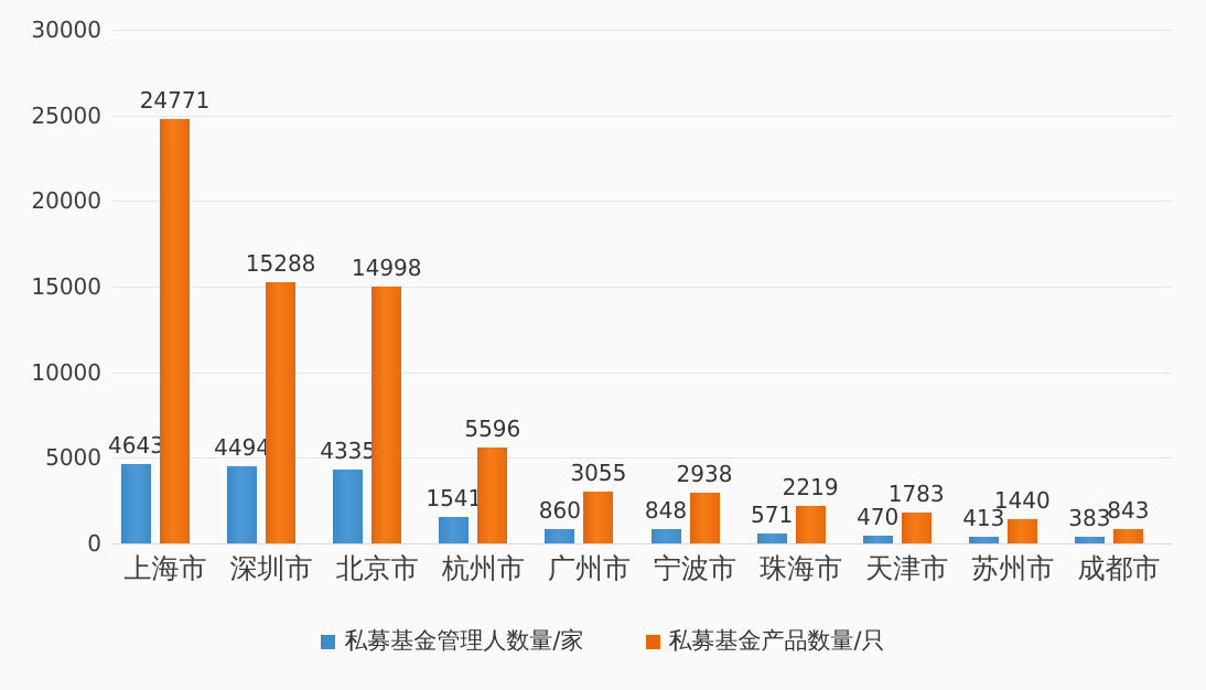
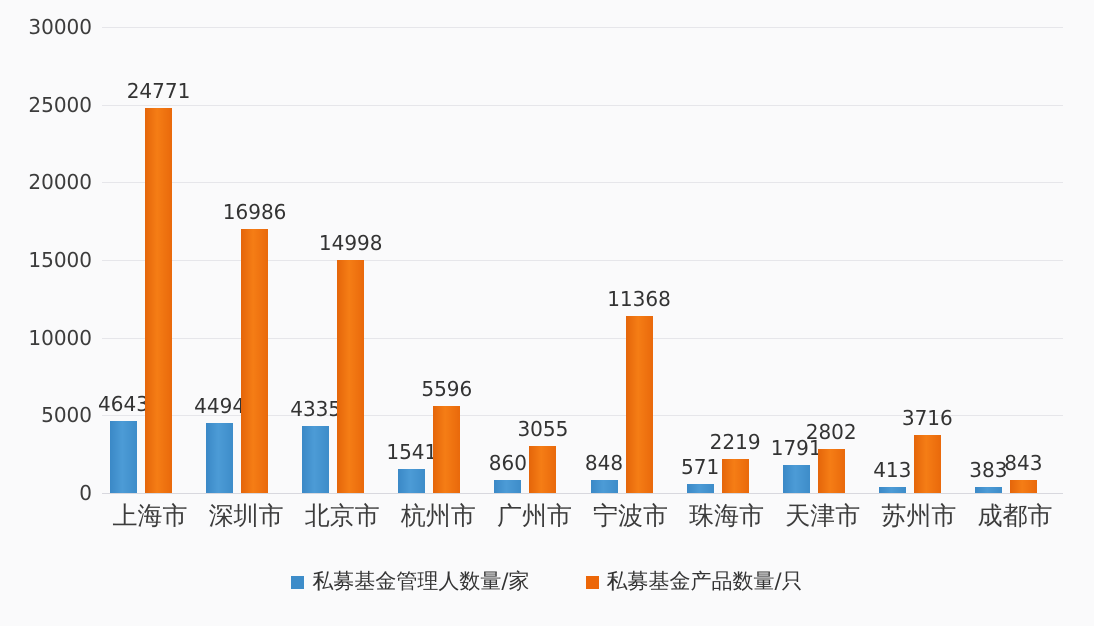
私募基金产品数量/只/深圳市: 15288 -> 16986
私募基金产品数量/只/宁波市: 2938 -> 11368
私募基金管理人数量/家/天津市: 470 -> 1791
私募基金产品数量/只/天津市: 1783 -> 2802
私募基金产品数量/只/苏州市: 1440 -> 3716
